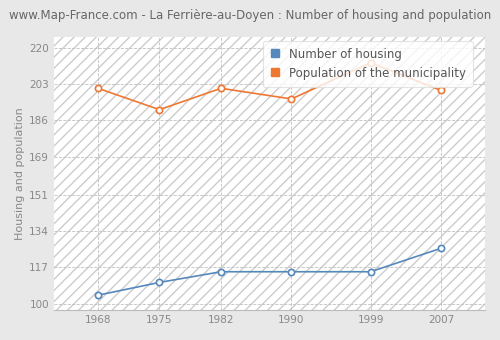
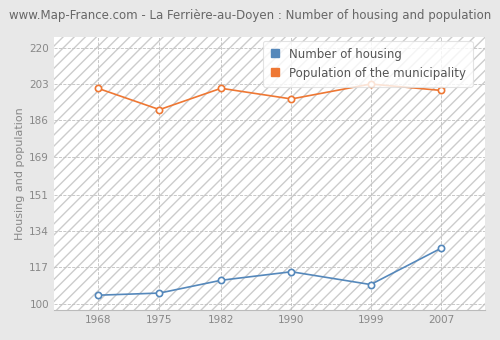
Number of housing/1975: 110 -> 105
Number of housing/1982: 115 -> 111
Number of housing/1999: 115 -> 109
Population of the municipality/1999: 213 -> 203
